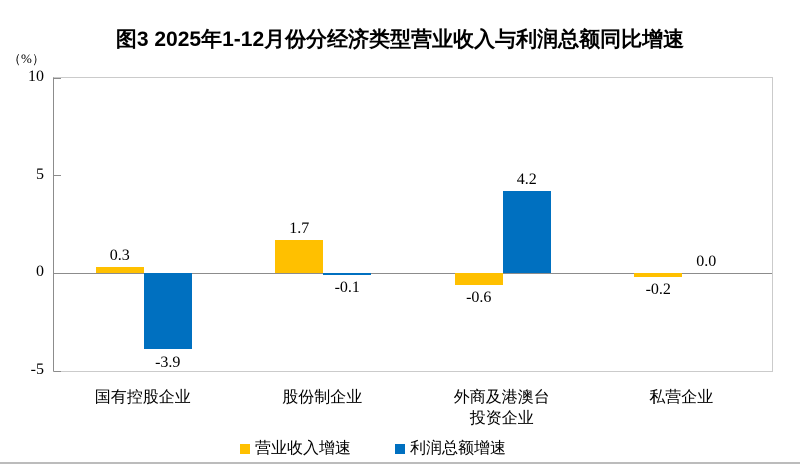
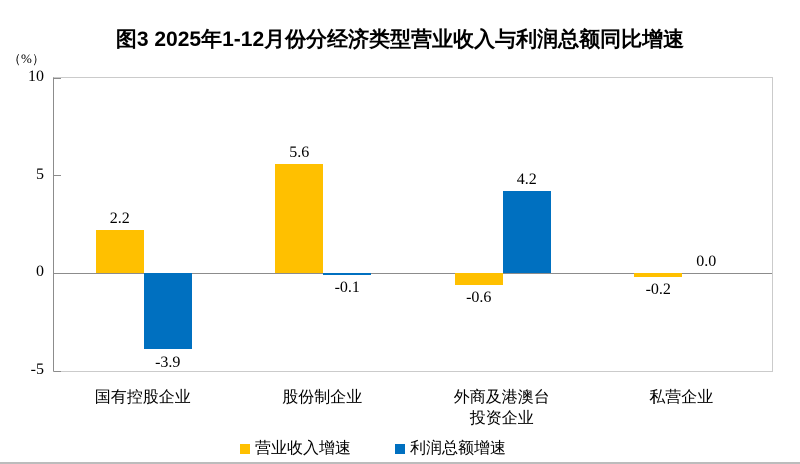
营业收入增速/国有控股企业: 0.3 -> 2.2
营业收入增速/股份制企业: 1.7 -> 5.6
